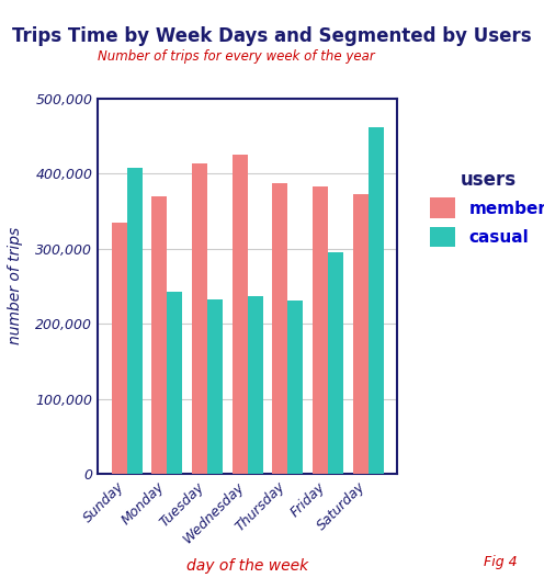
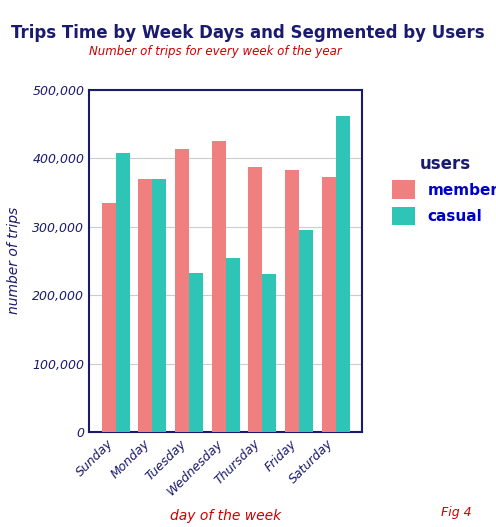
casual/Monday: 243,000 -> 370,000
casual/Wednesday: 236,000 -> 254,000
